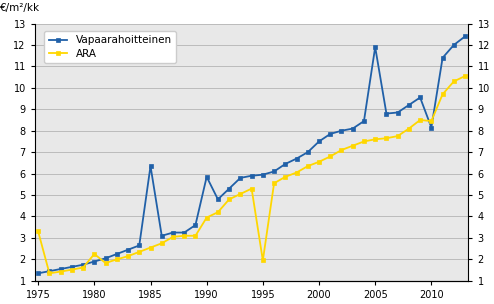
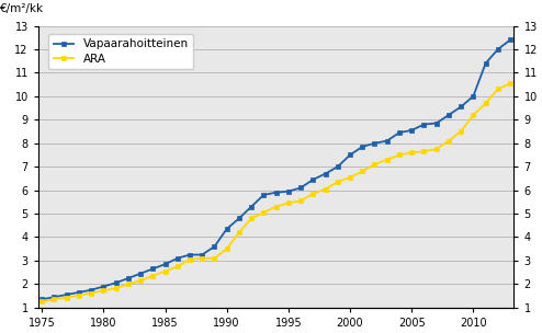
ARA/1975: 3.30 -> 1.25
ARA/1980: 2.25 -> 1.72
Vapaarahoitteinen/1985: 6.35 -> 2.85
ARA/1990: 3.95 -> 3.50
Vapaarahoitteinen/1990: 5.85 -> 4.35
ARA/1995: 1.95 -> 5.45
Vapaarahoitteinen/2005: 11.90 -> 8.55
ARA/2010: 8.45 -> 9.20
Vapaarahoitteinen/2010: 8.15 -> 10.00
